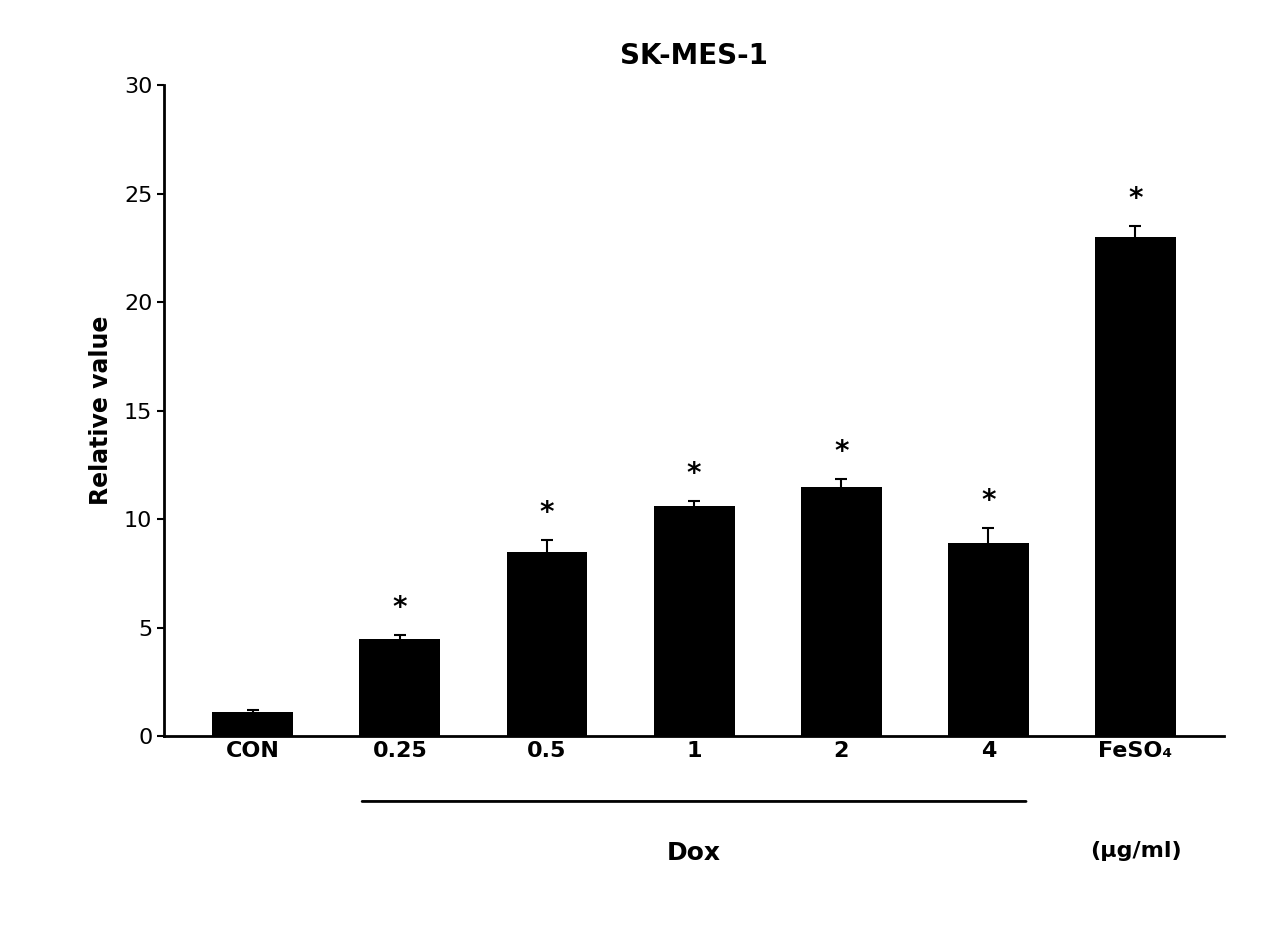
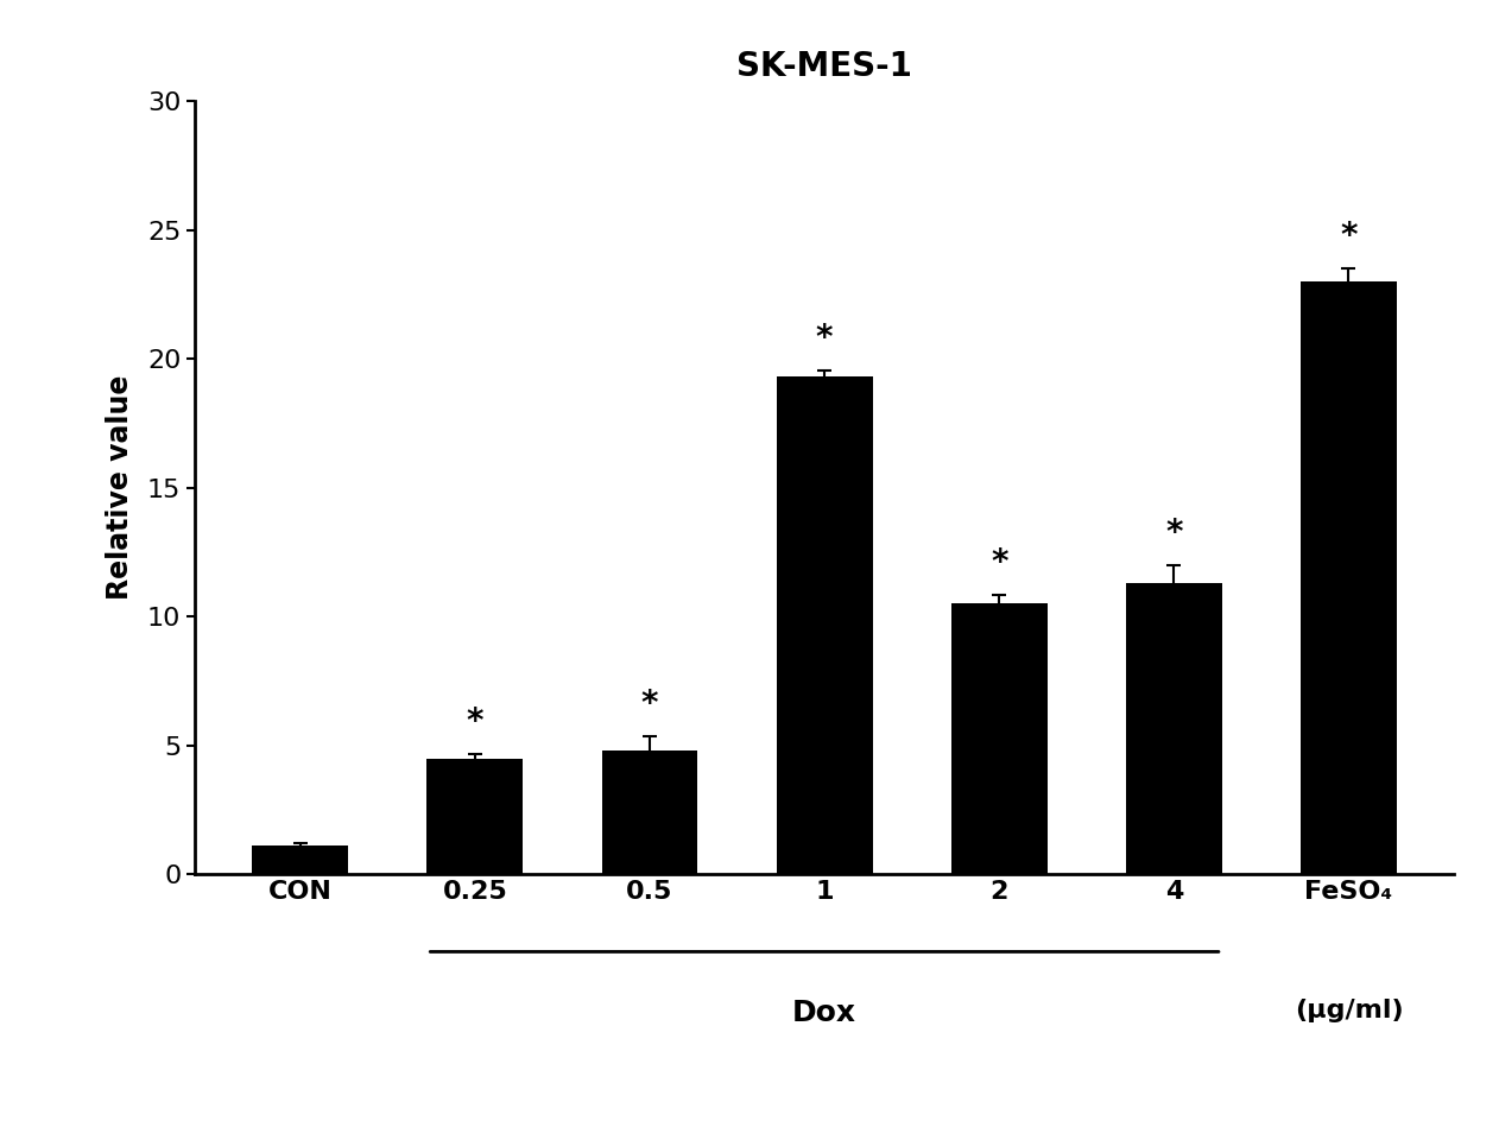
0.5: 8.5 -> 4.8
1: 10.6 -> 19.3
2: 11.5 -> 10.5
4: 8.9 -> 11.3
